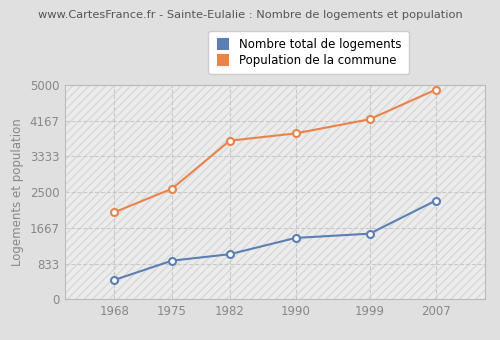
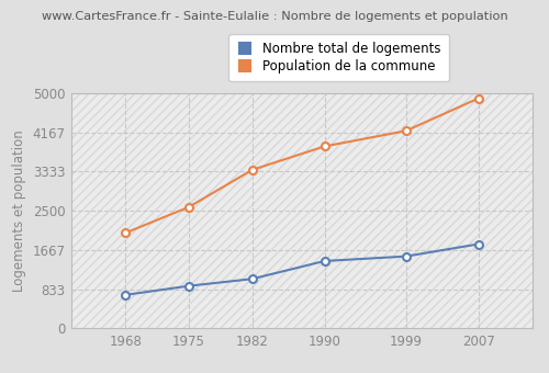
Nombre total de logements/1968: 450 -> 710
Population de la commune/1982: 3700 -> 3370
Nombre total de logements/2007: 2300 -> 1790
